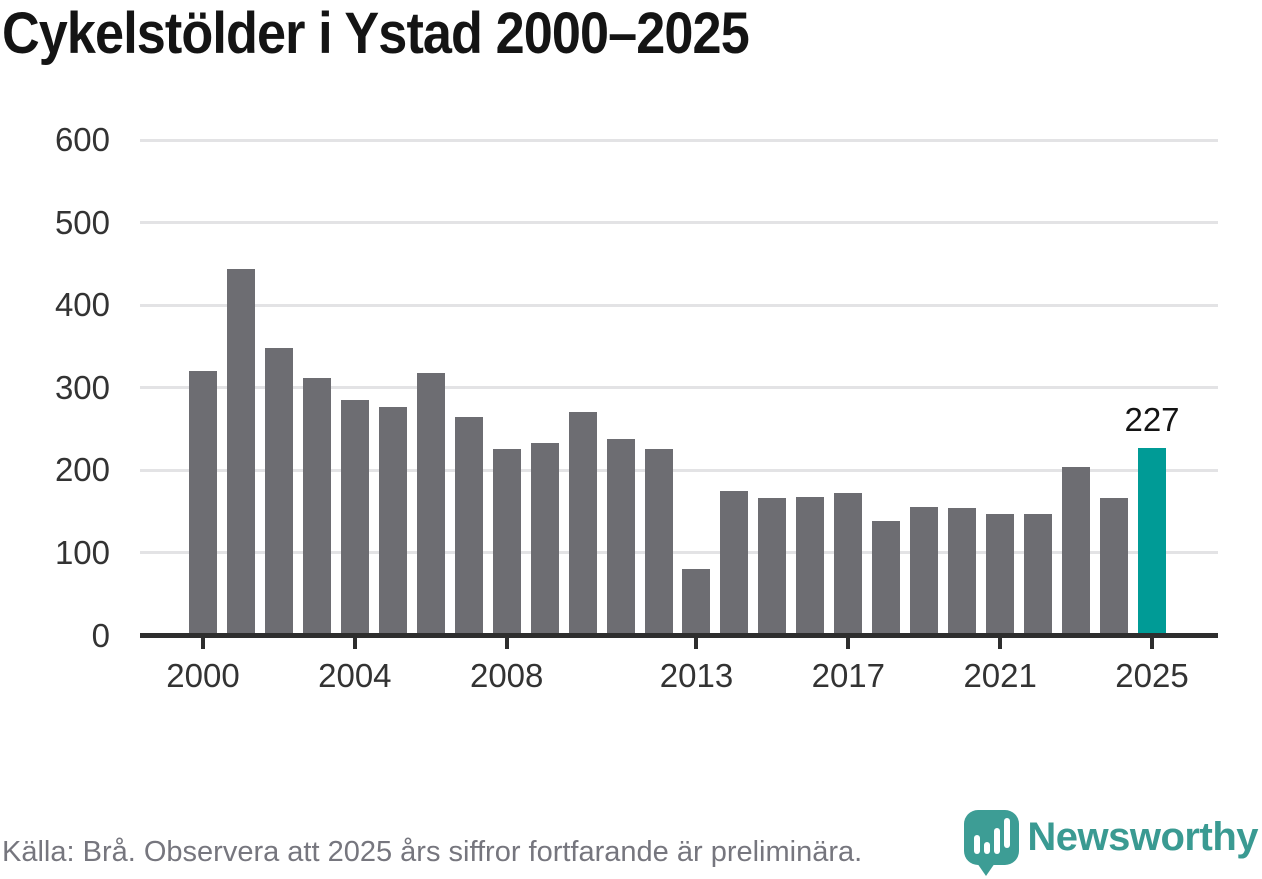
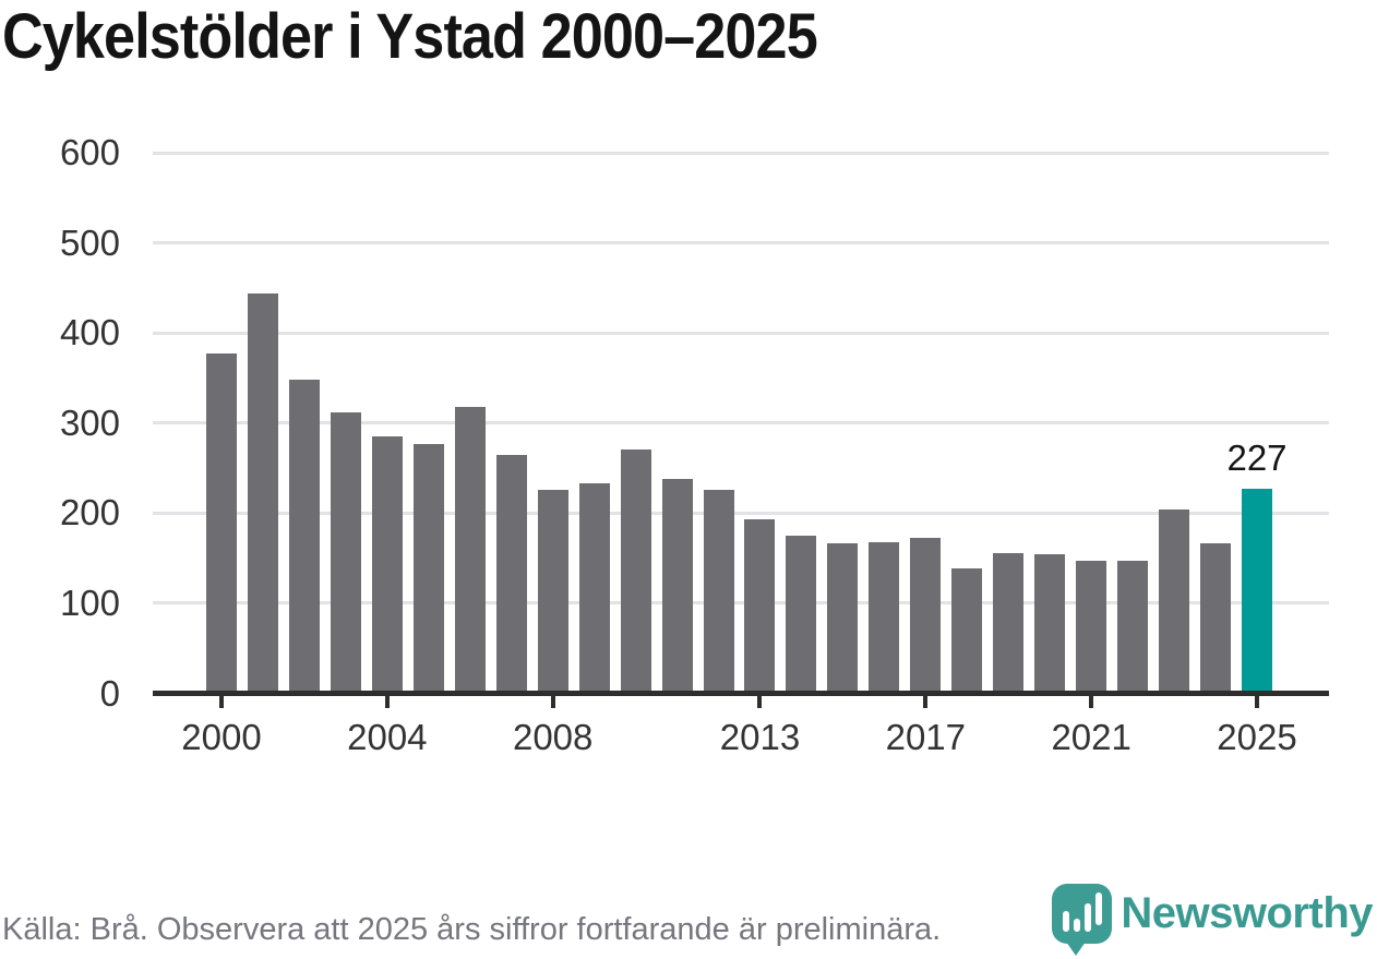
2000: 320 -> 380
2013: 80 -> 190
